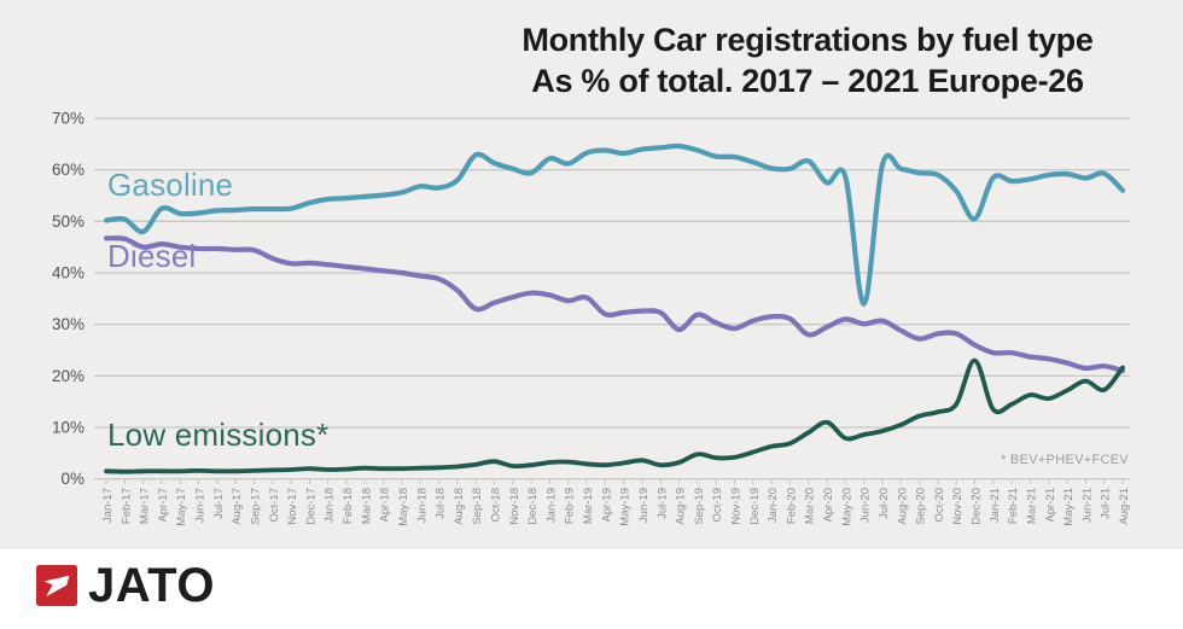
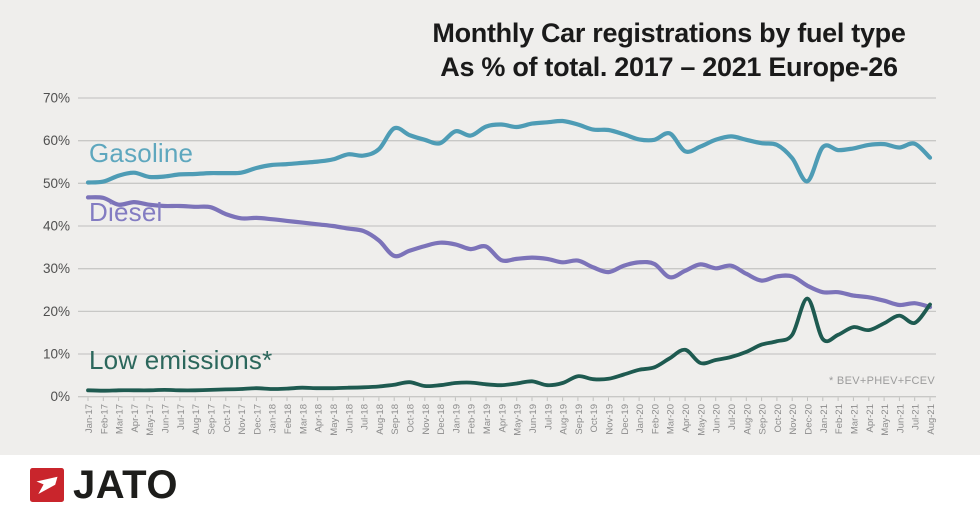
Gasoline/Mar-17: 48% -> 52%
Diesel/Aug-19: 29% -> 32%
Gasoline/Jun-20: 34% -> 60%
